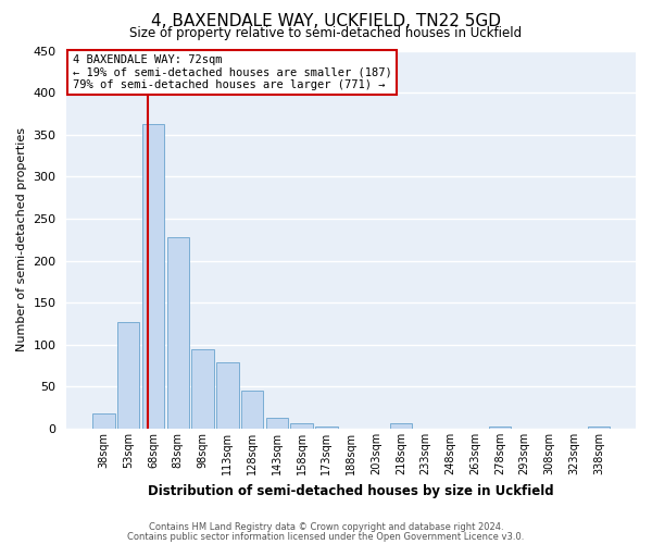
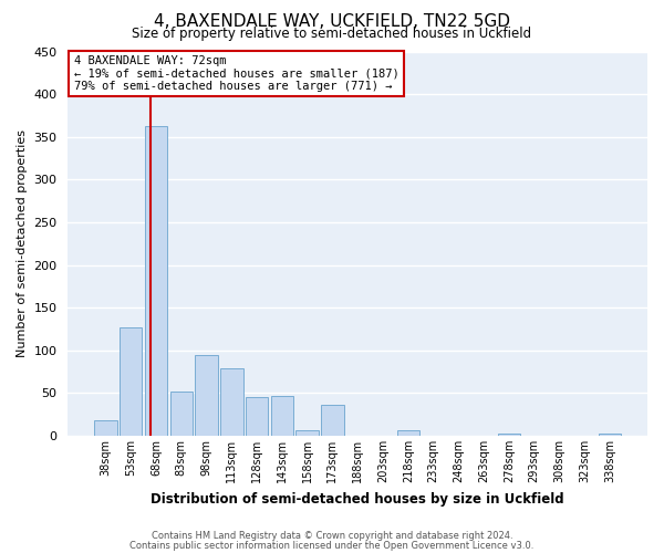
83sqm: 228 -> 52
143sqm: 13 -> 46
173sqm: 2 -> 36
